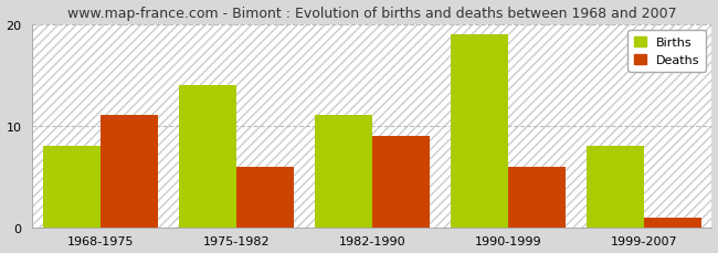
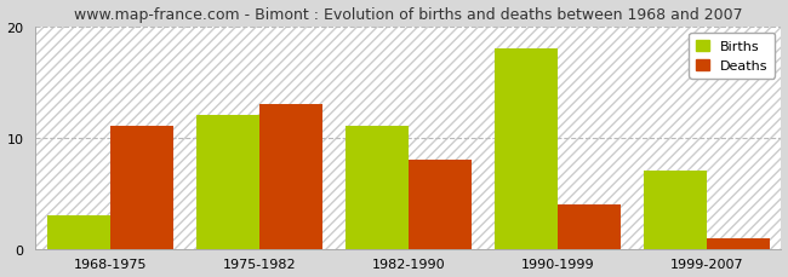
Births/1968-1975: 8 -> 3
Births/1975-1982: 14 -> 12
Deaths/1975-1982: 6 -> 13
Deaths/1982-1990: 9 -> 8
Births/1990-1999: 19 -> 18
Deaths/1990-1999: 6 -> 4
Births/1999-2007: 8 -> 7
